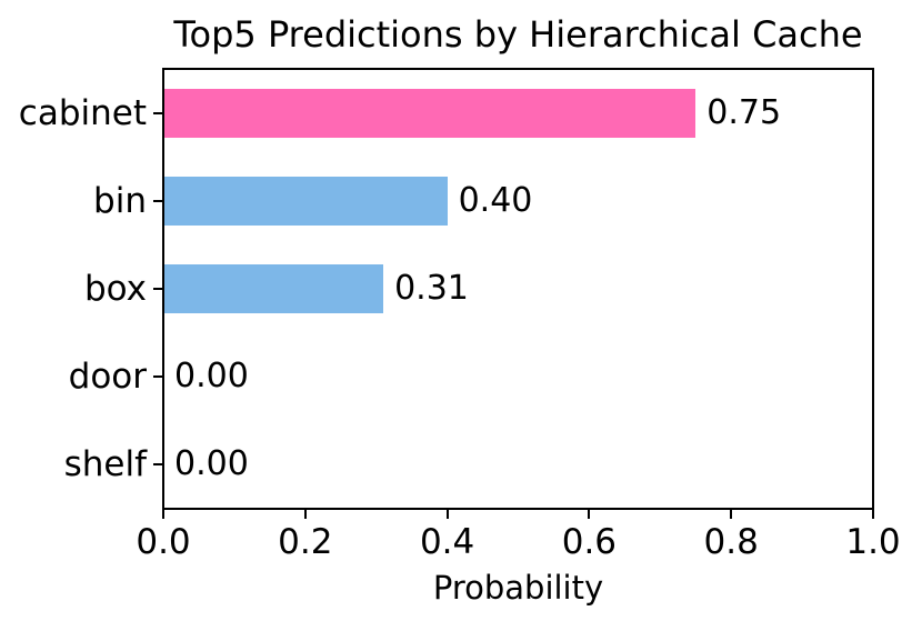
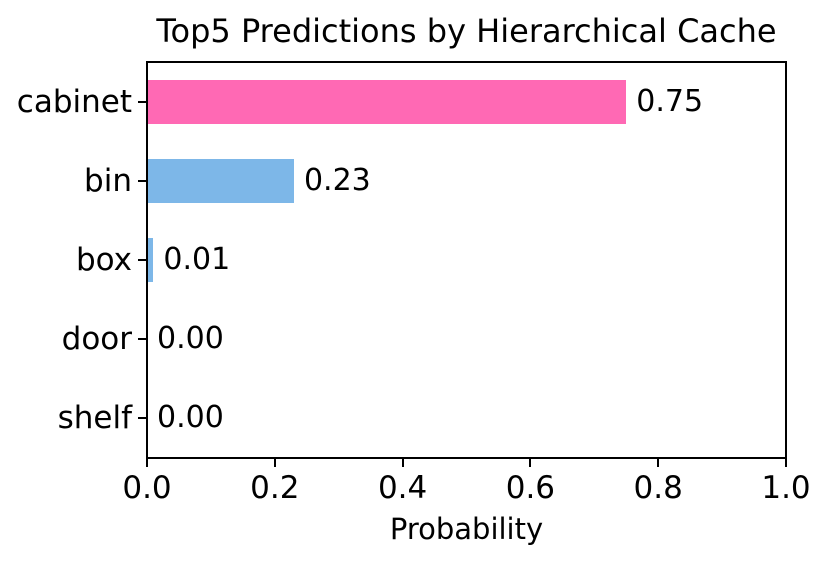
bin: 0.40 -> 0.23
box: 0.31 -> 0.01
